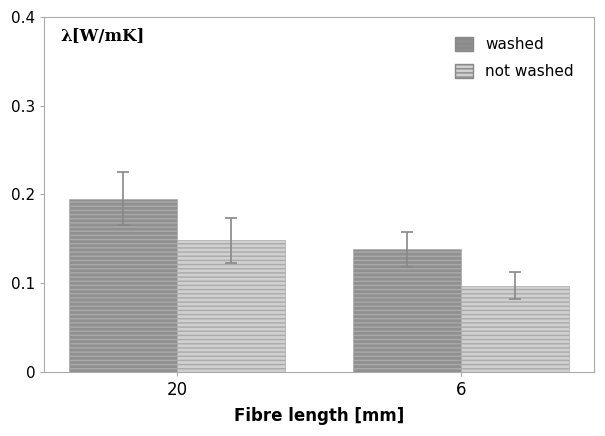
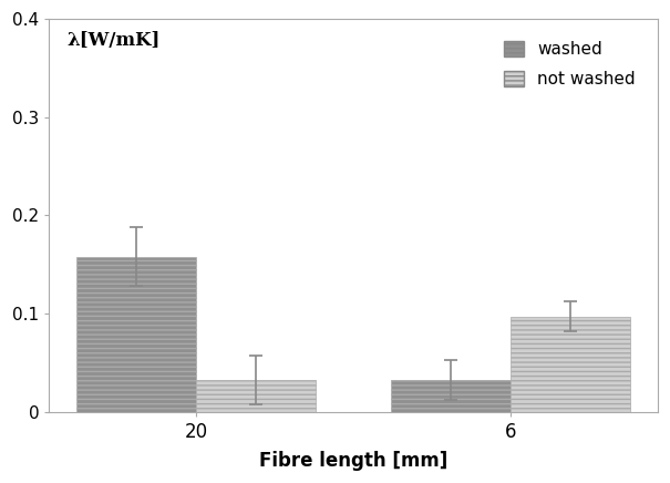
washed/20: 0.195 -> 0.158
not washed/20: 0.148 -> 0.032
washed/6: 0.138 -> 0.032
